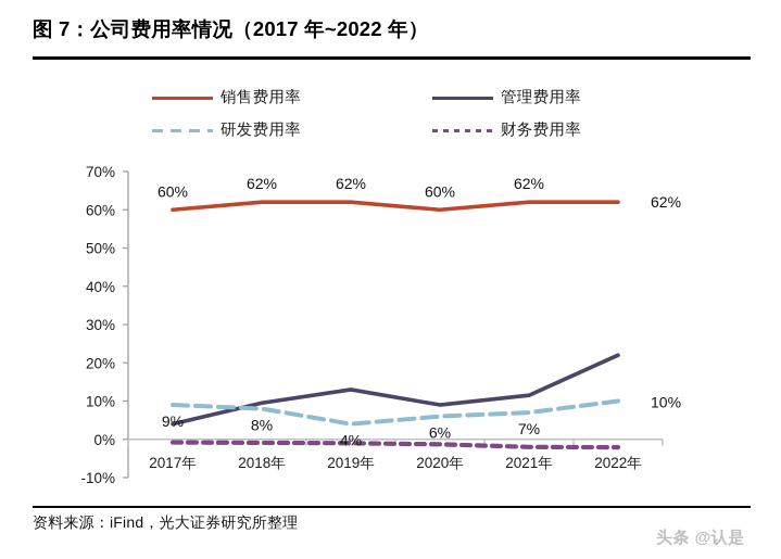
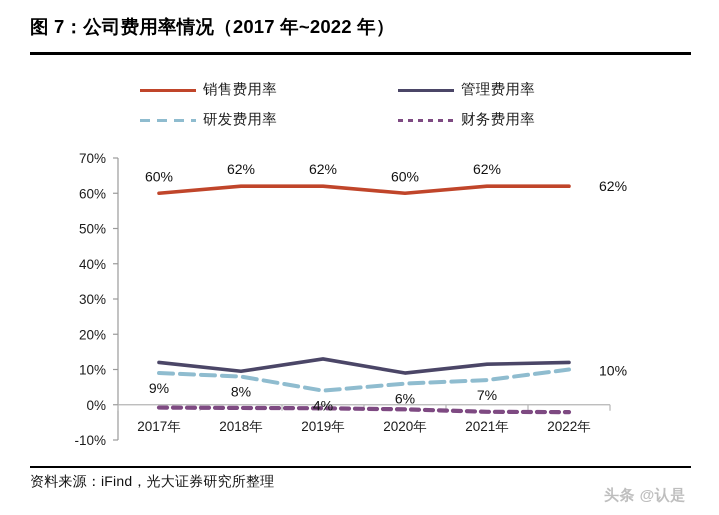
管理费用率/2017年: 4% -> 12%
管理费用率/2022年: 22% -> 12%
